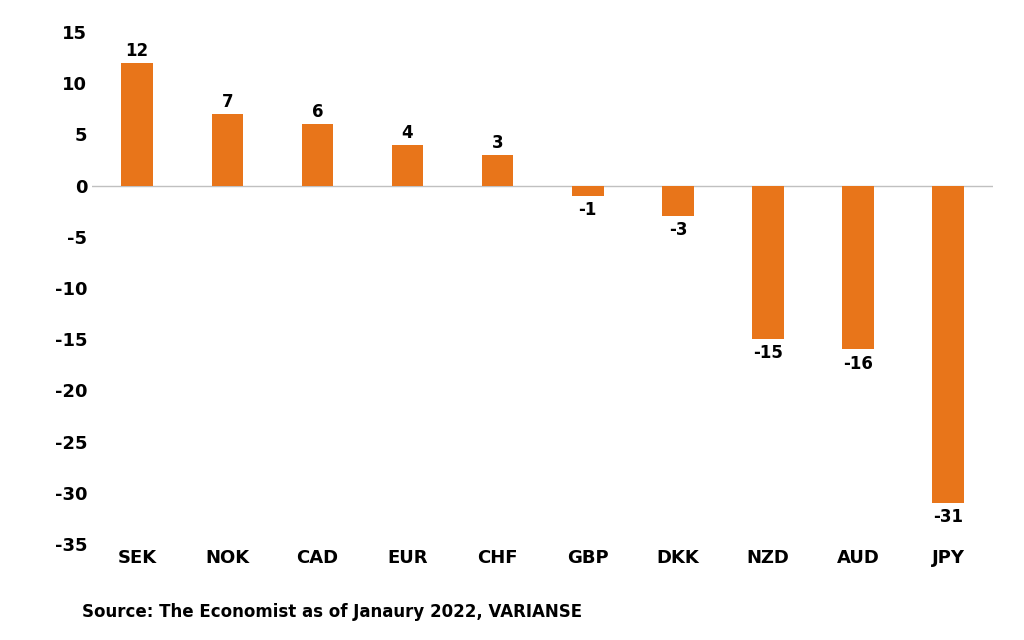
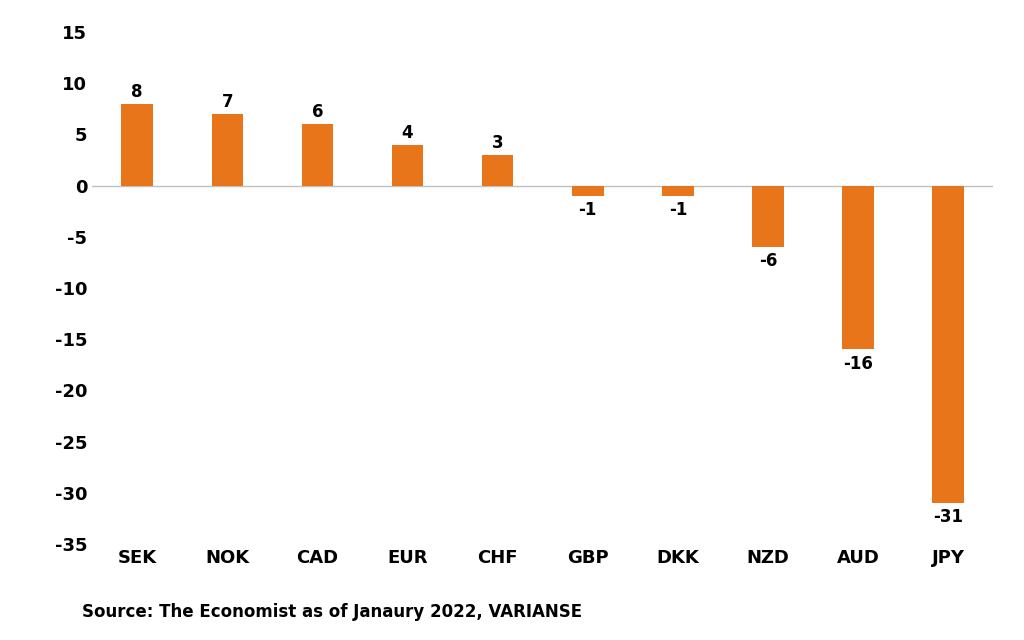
SEK: 12 -> 8
DKK: -3 -> -1
NZD: -15 -> -6
